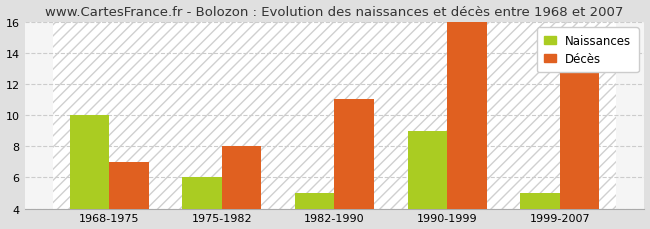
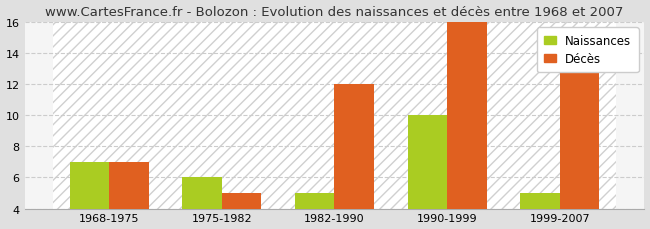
Naissances/1968-1975: 10 -> 7
Décès/1975-1982: 8 -> 5
Décès/1982-1990: 11 -> 12
Naissances/1990-1999: 9 -> 10
